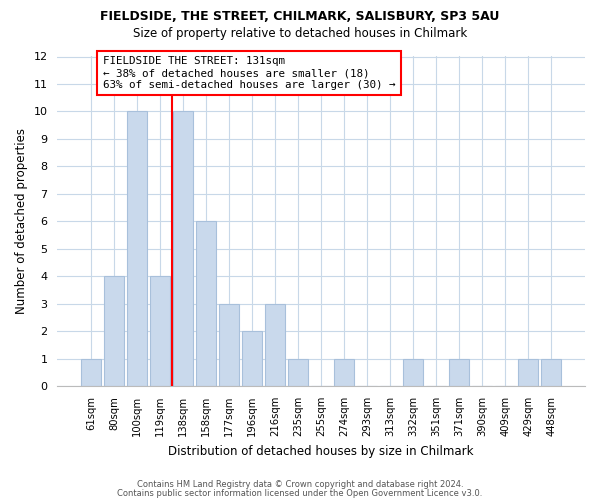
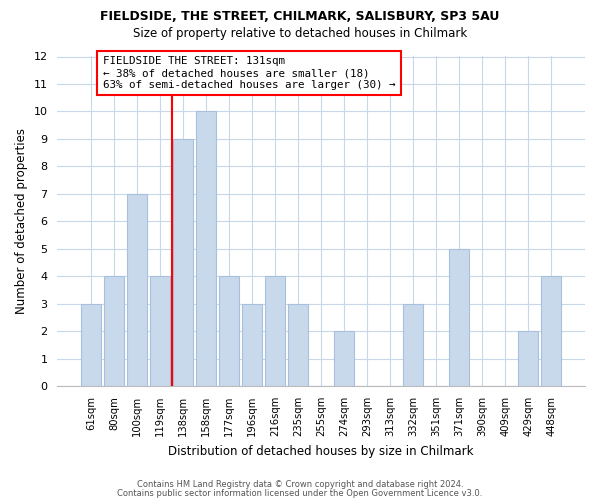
61sqm: 1 -> 3
100sqm: 10 -> 7
138sqm: 10 -> 9
158sqm: 6 -> 10
177sqm: 3 -> 4
196sqm: 2 -> 3
216sqm: 3 -> 4
235sqm: 1 -> 3
274sqm: 1 -> 2
332sqm: 1 -> 3
371sqm: 1 -> 5
429sqm: 1 -> 2
448sqm: 1 -> 4
